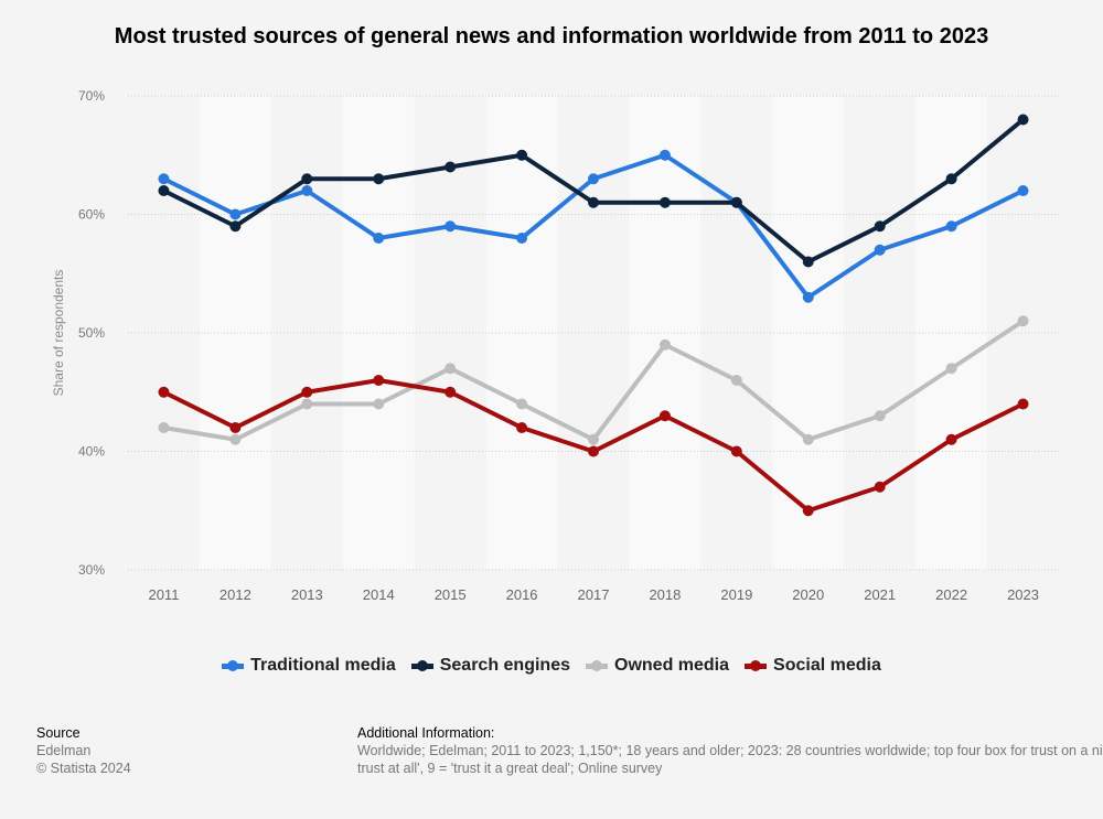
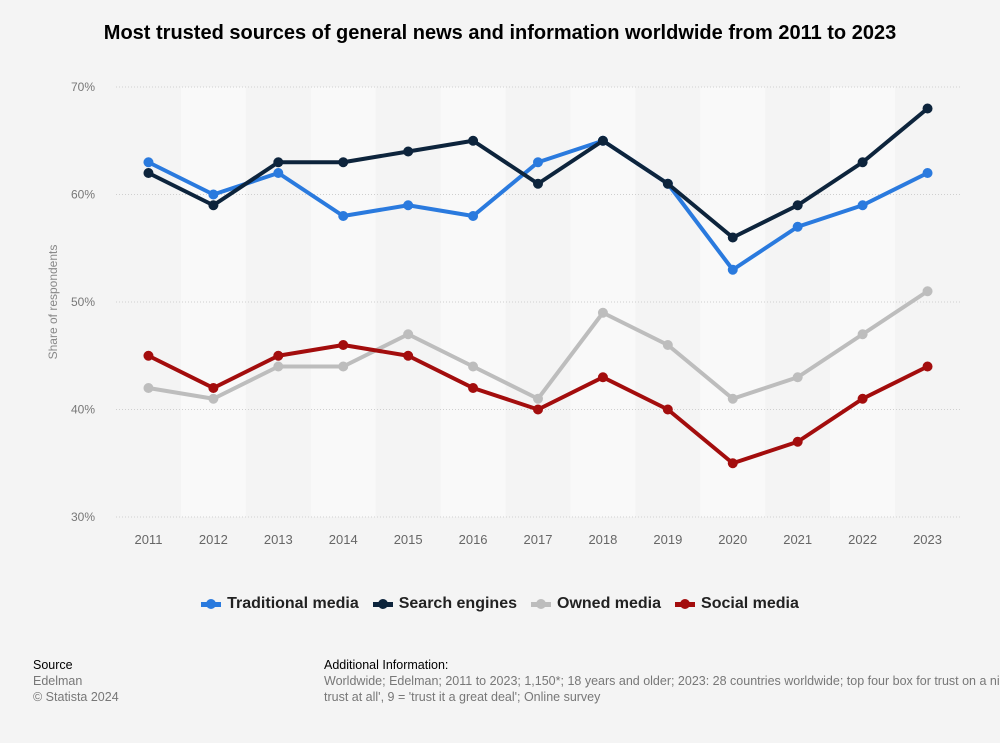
Search engines/2018: 61% -> 65%
